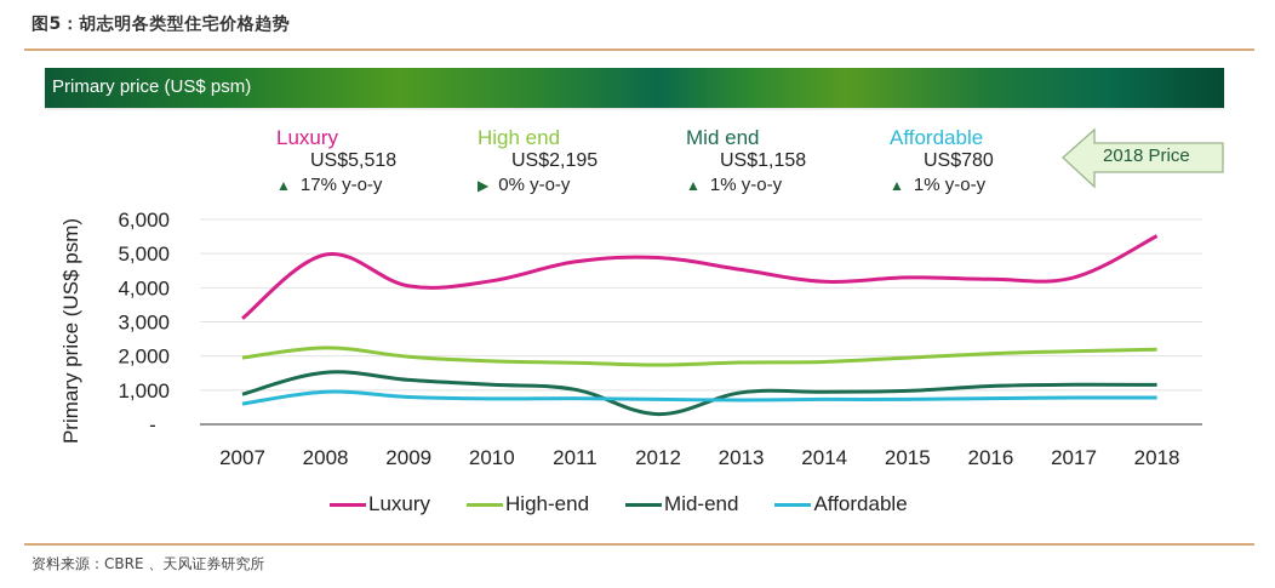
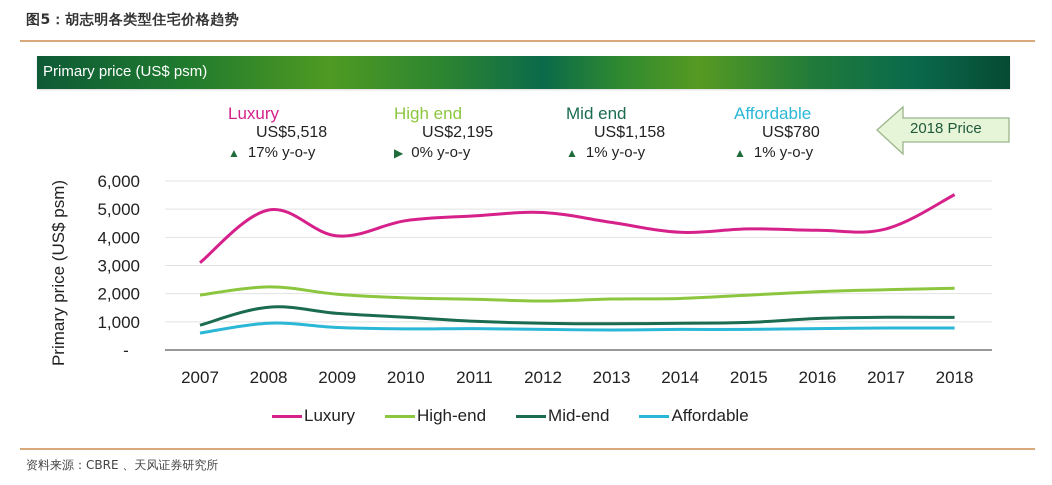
Luxury/2010: 4200 -> 4600
Mid-end/2012: 300 -> 1000
